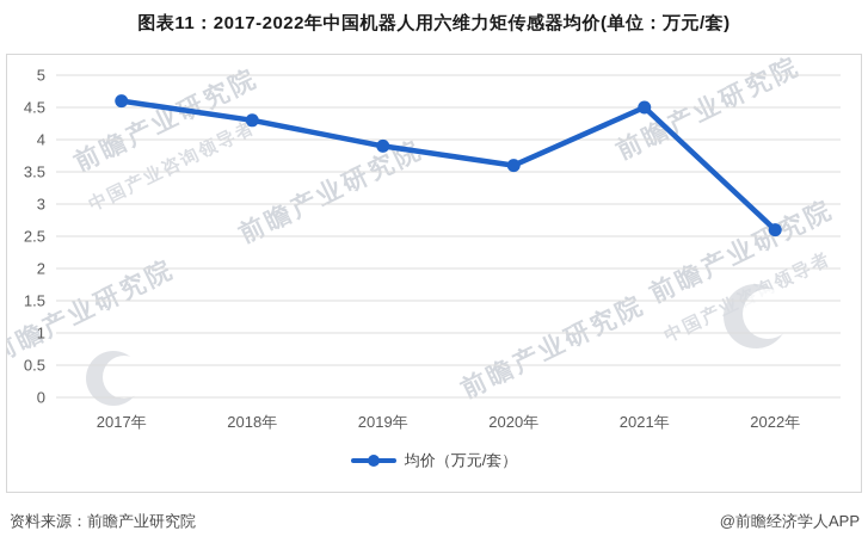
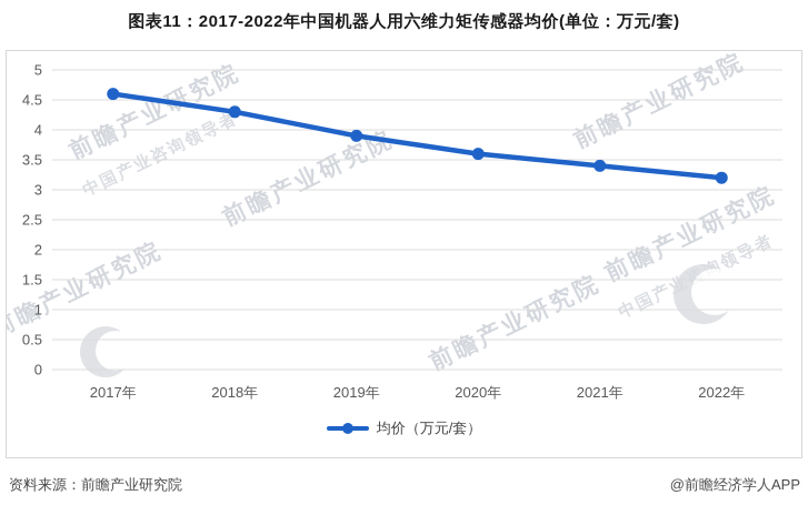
2021年: 4.5 -> 3.4
2022年: 2.6 -> 3.2
